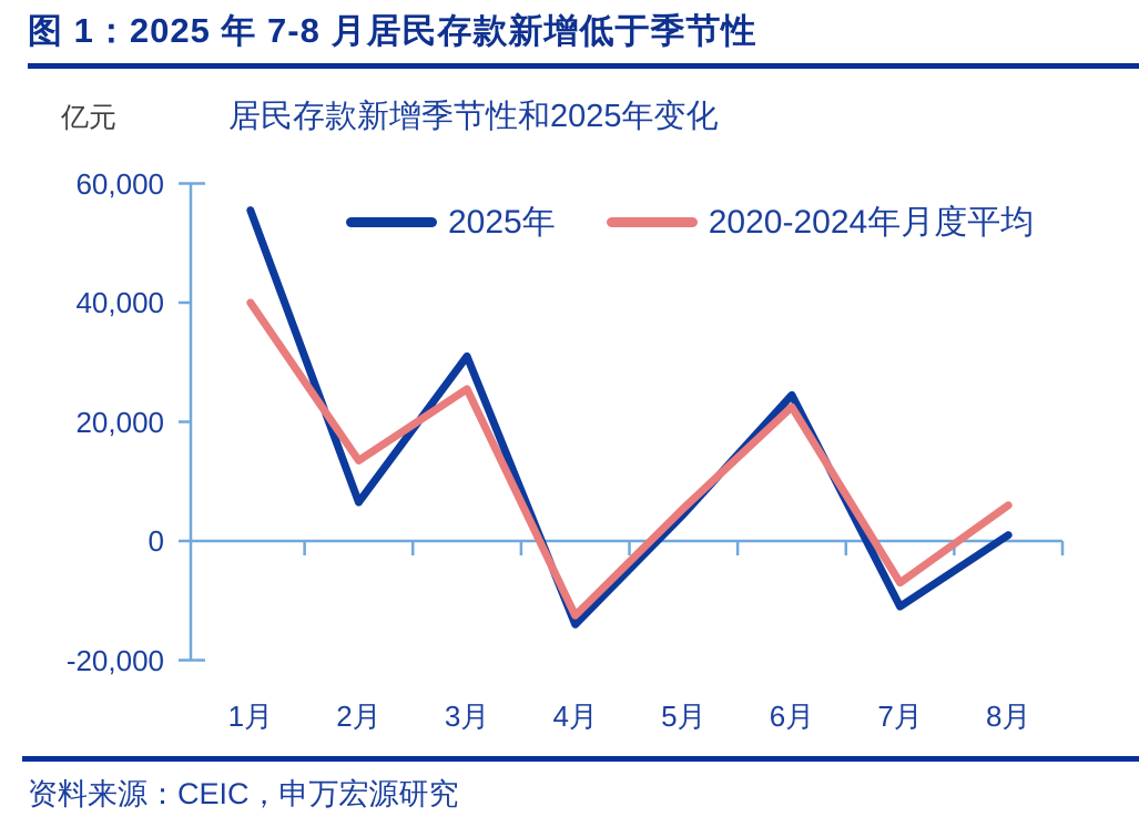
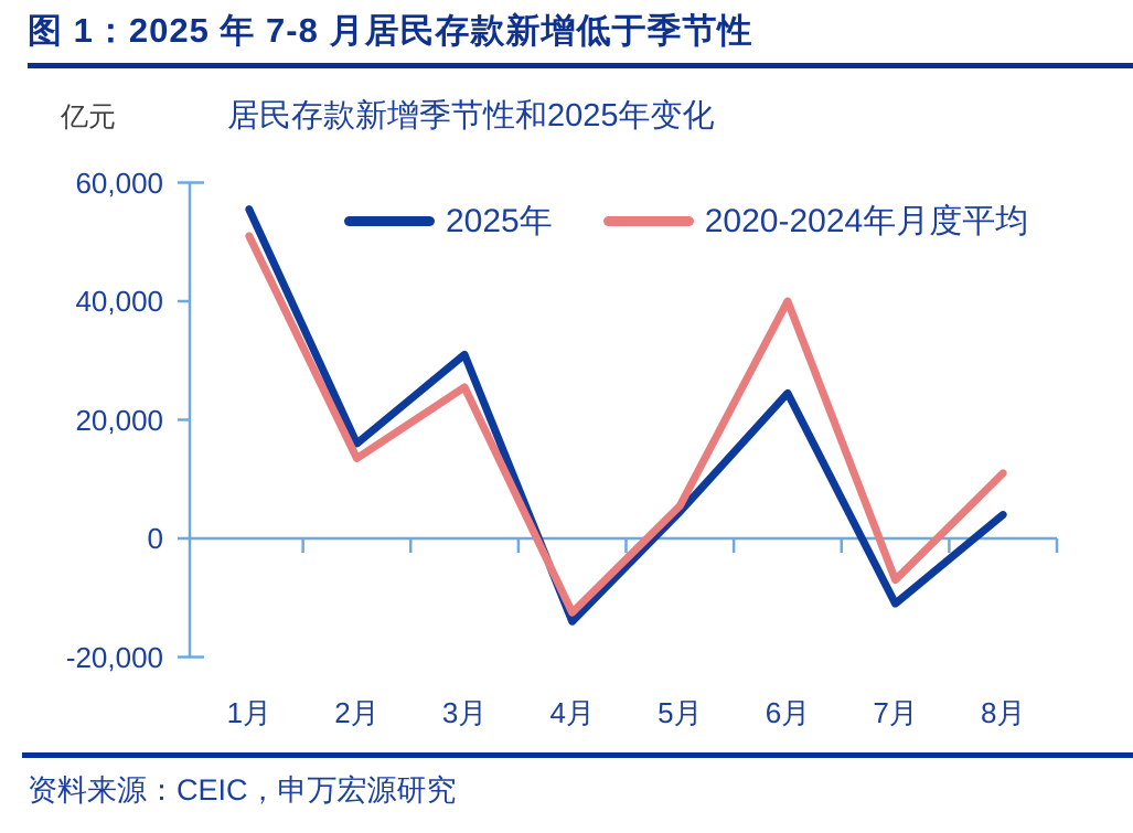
2020-2024年月度平均/1月: 40000 -> 51000
2025年/2月: 6000 -> 16000
2020-2024年月度平均/6月: 22000 -> 40000
2025年/8月: 1000 -> 4000
2020-2024年月度平均/8月: 6000 -> 11000
